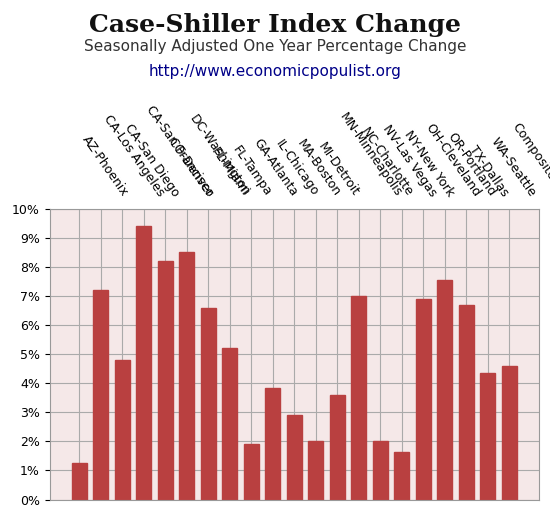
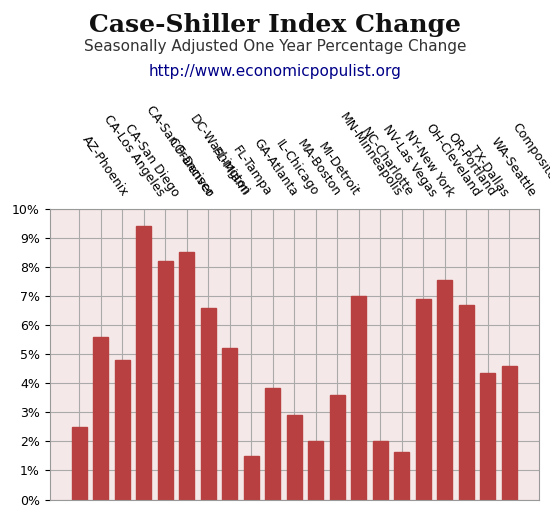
AZ-Phoenix: 1.25% -> 2.50%
CA-Los Angeles: 7.20% -> 5.60%
GA-Atlanta: 1.90% -> 1.50%
